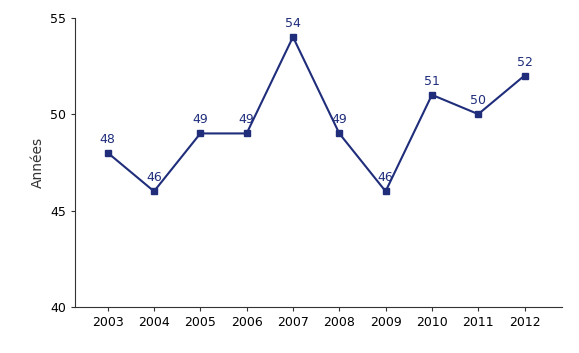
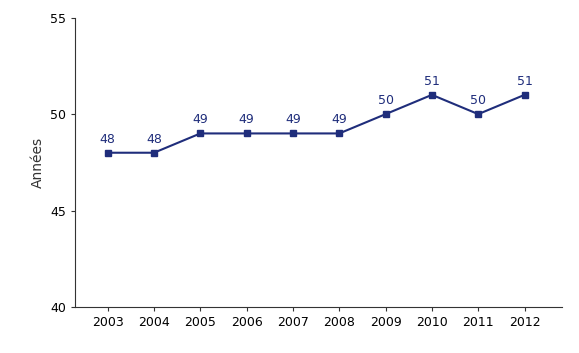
2004: 46 -> 48
2007: 54 -> 49
2009: 46 -> 50
2012: 52 -> 51
